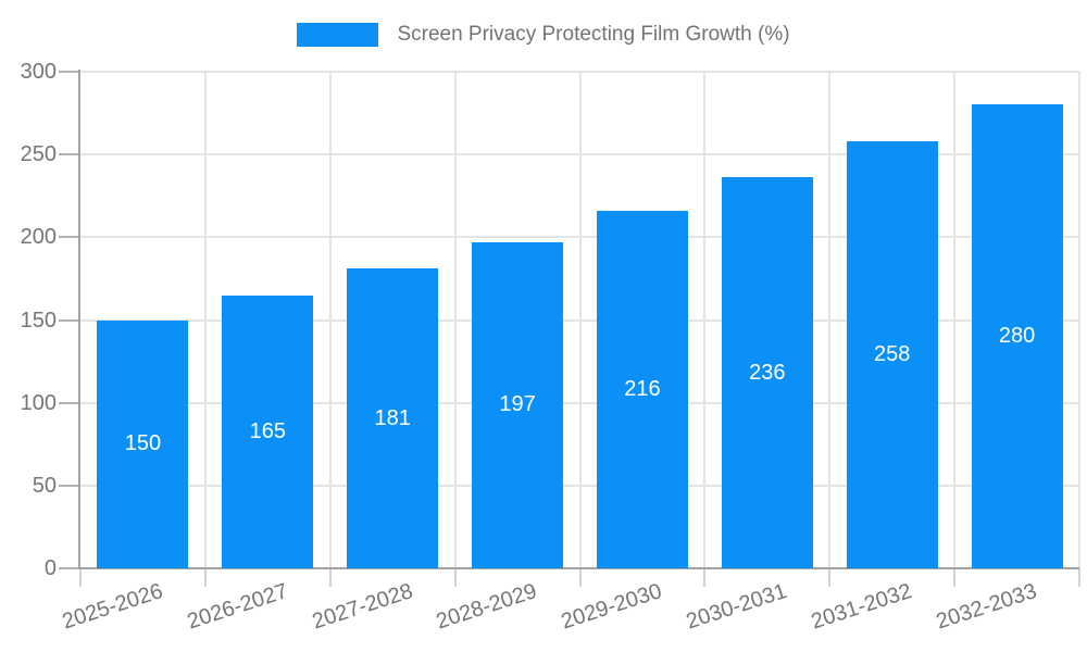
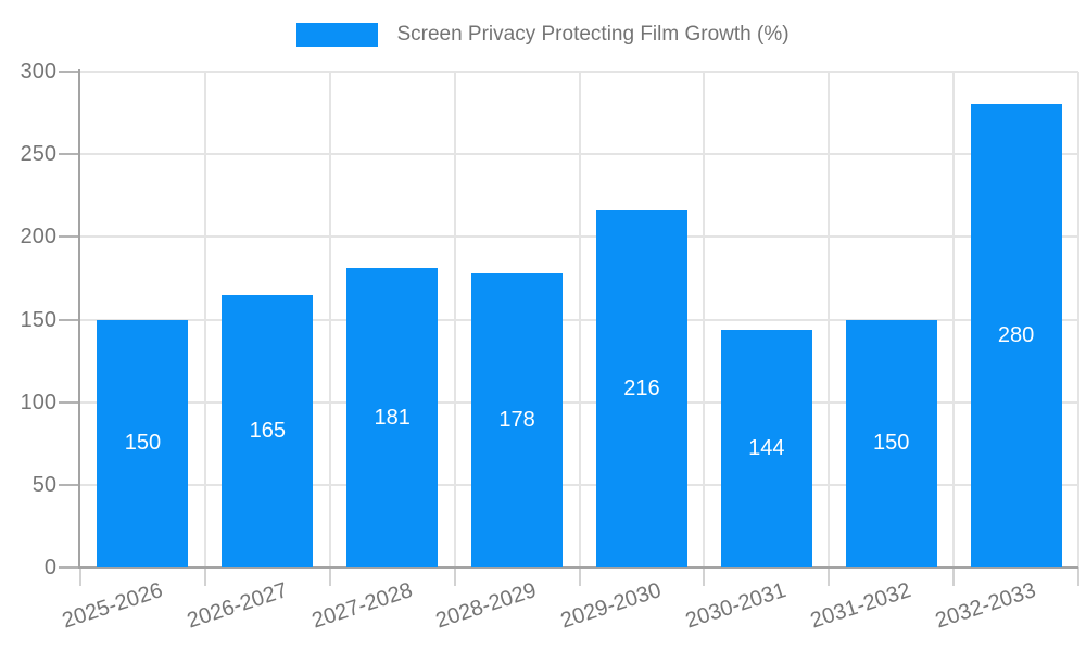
2028-2029: 197 -> 178
2030-2031: 236 -> 144
2031-2032: 258 -> 150
